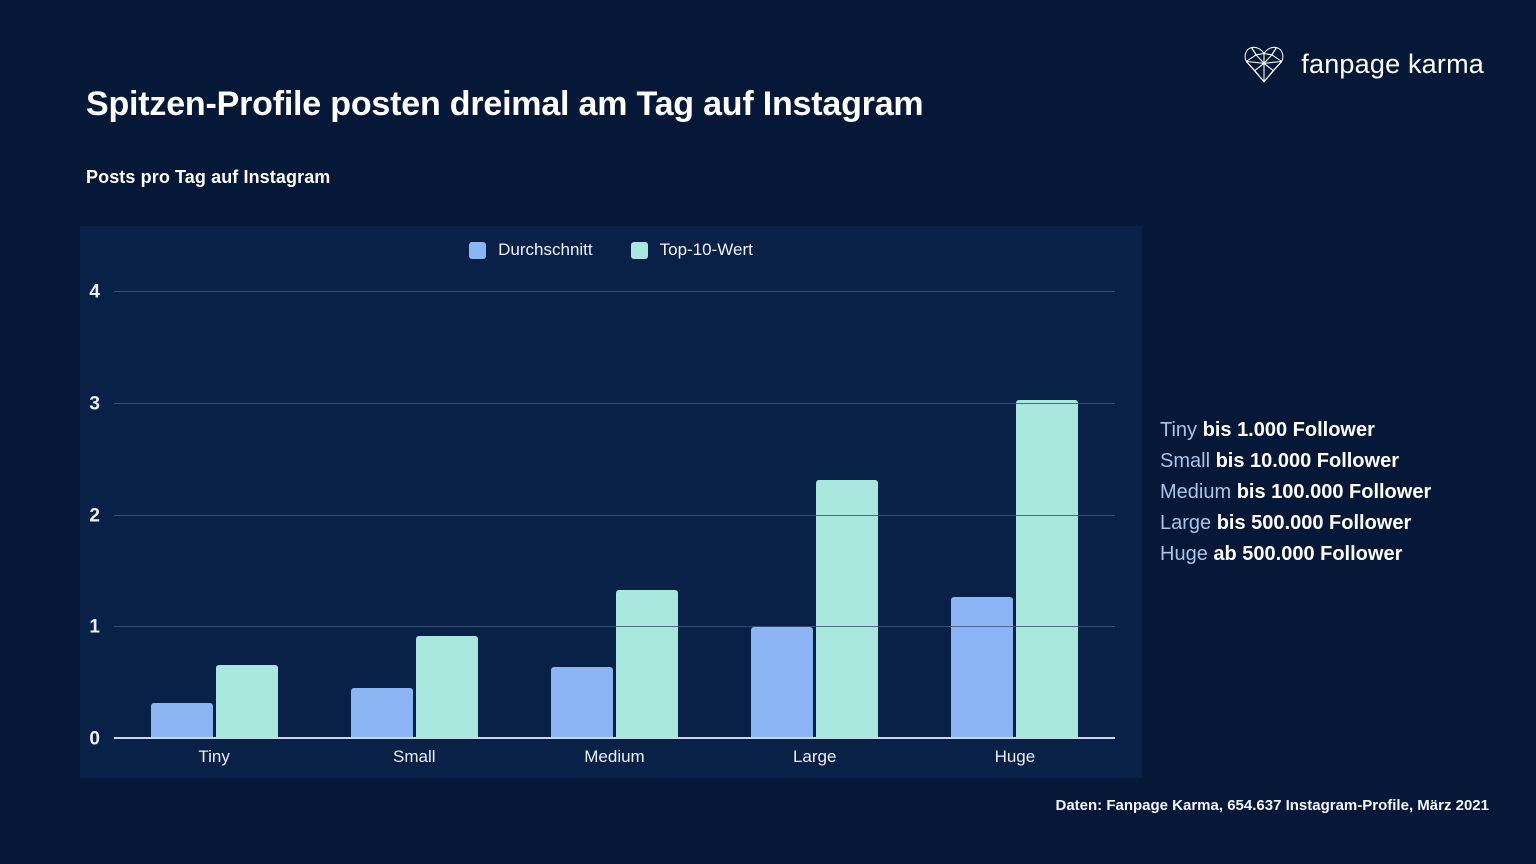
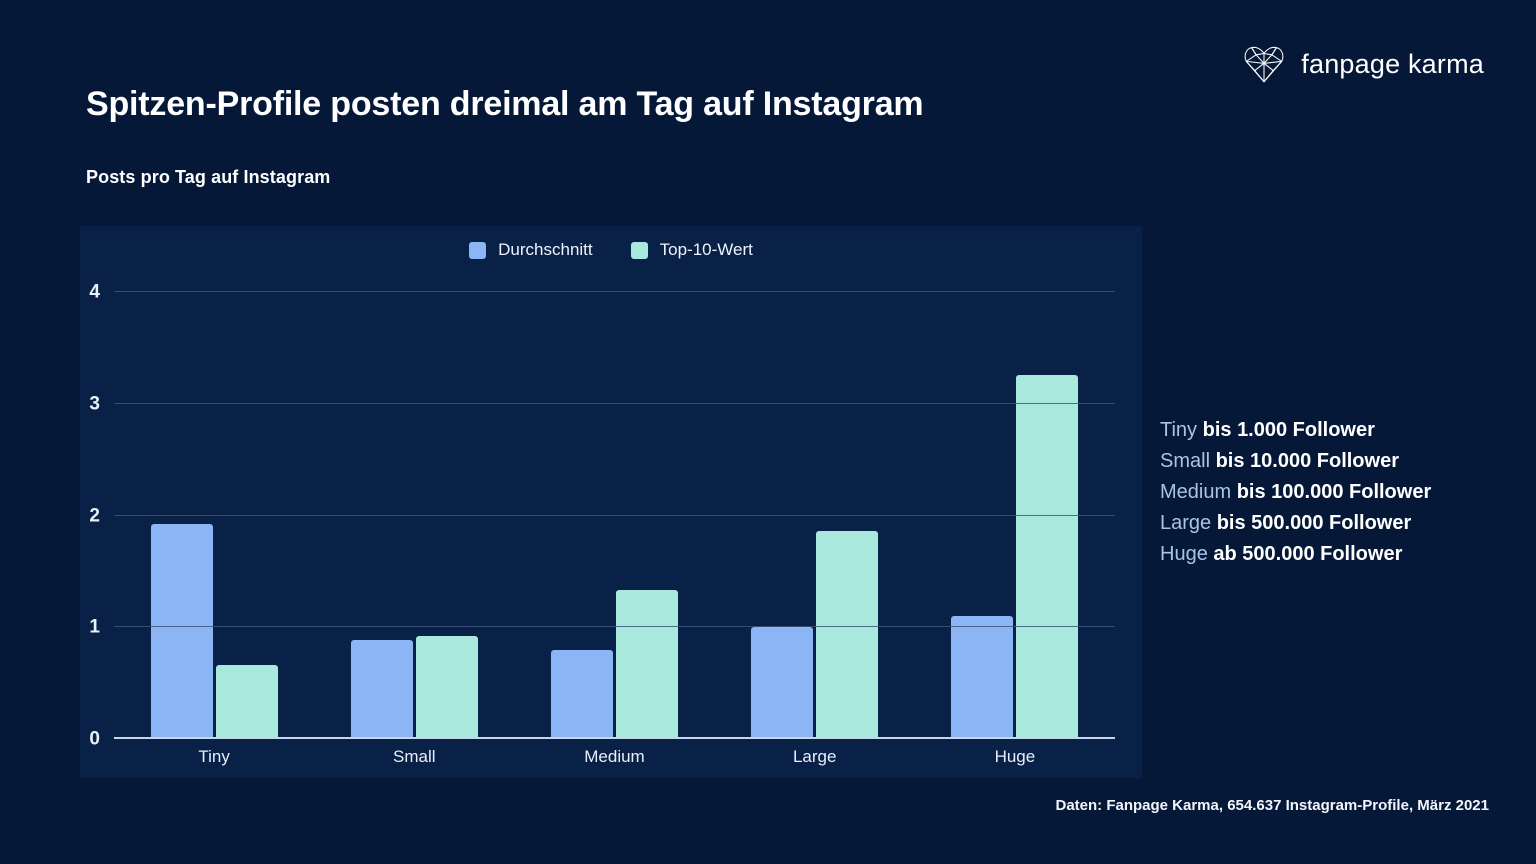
Durchschnitt/Tiny: 0.32 -> 1.92
Durchschnitt/Small: 0.46 -> 0.89
Durchschnitt/Medium: 0.64 -> 0.80
Top-10-Wert/Large: 2.32 -> 1.86
Durchschnitt/Huge: 1.27 -> 1.10
Top-10-Wert/Huge: 3.03 -> 3.26
